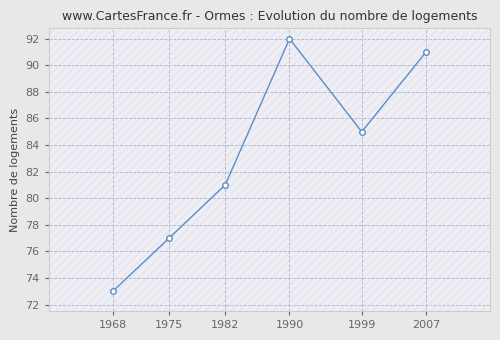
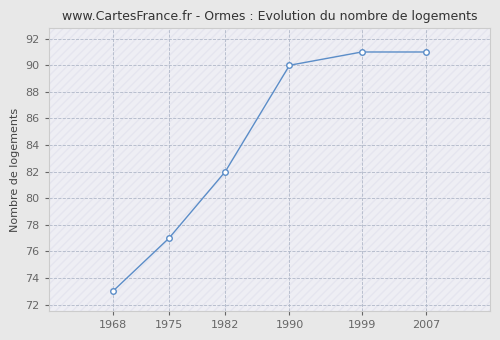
1982: 81 -> 82
1990: 92 -> 90
1999: 85 -> 91
